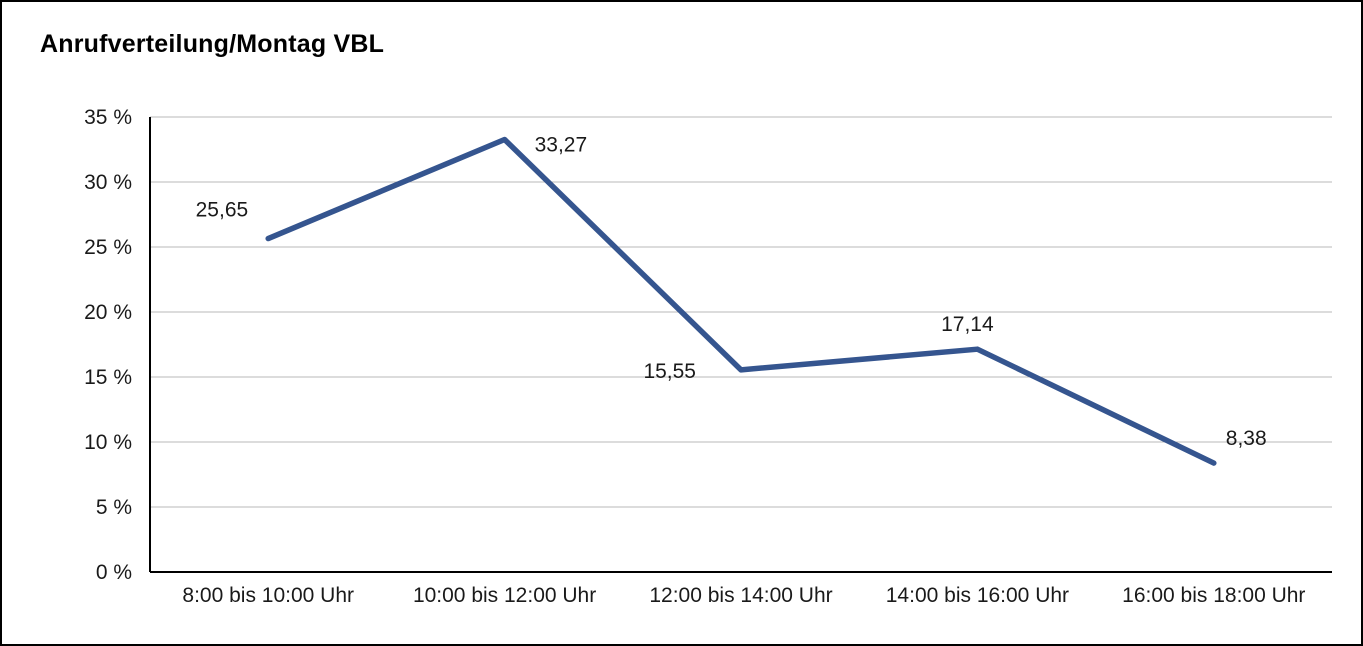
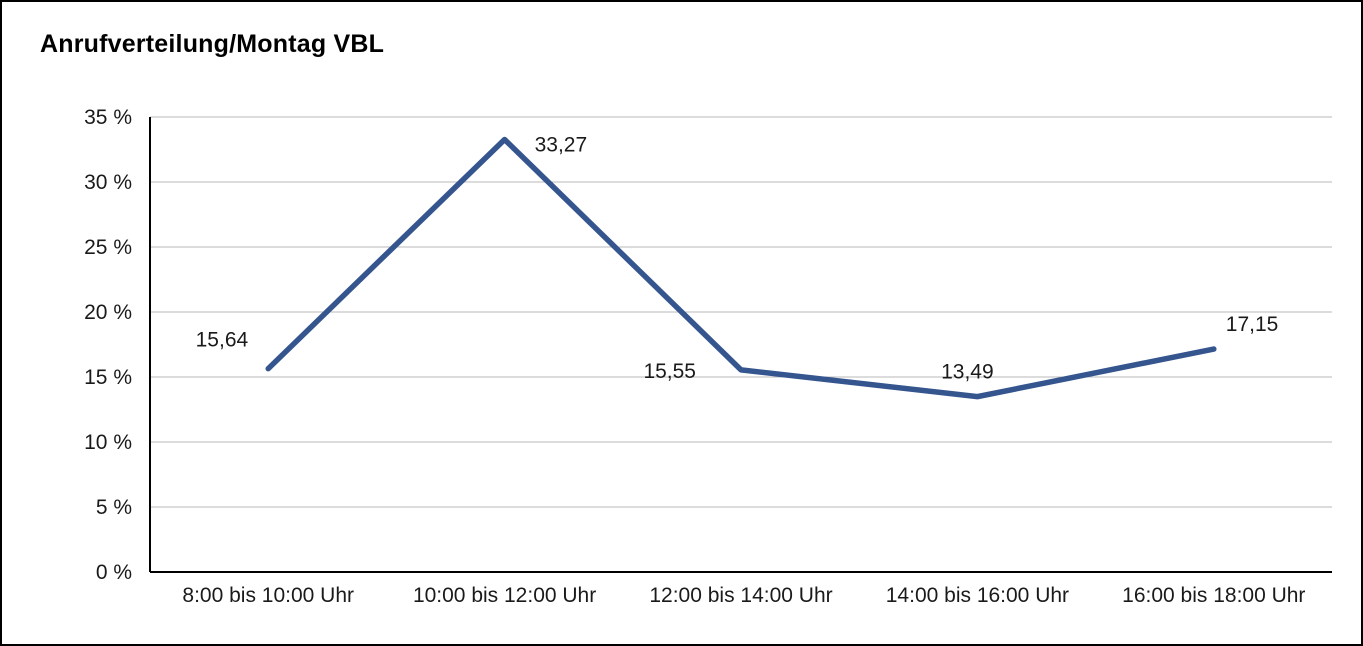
8:00 bis 10:00 Uhr: 25,65 -> 15,64
14:00 bis 16:00 Uhr: 17,14 -> 13,49
16:00 bis 18:00 Uhr: 8,38 -> 17,15
